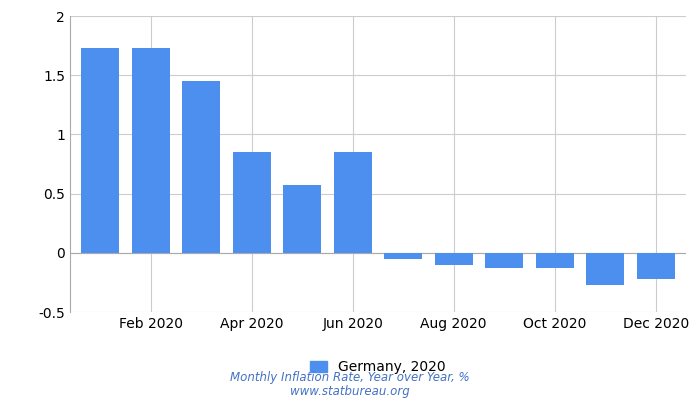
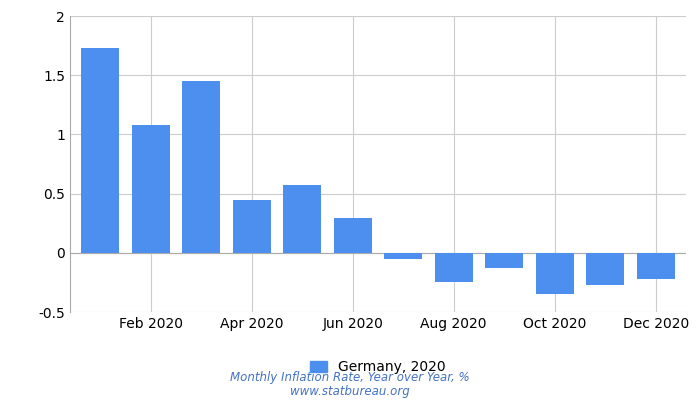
Feb 2020: 1.73 -> 1.08
Apr 2020: 0.85 -> 0.45
Jun 2020: 0.85 -> 0.29
Aug 2020: -0.10 -> -0.25
Oct 2020: -0.13 -> -0.35
